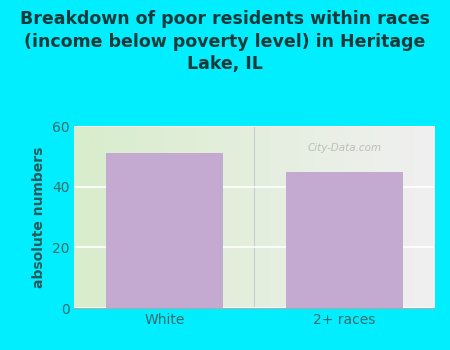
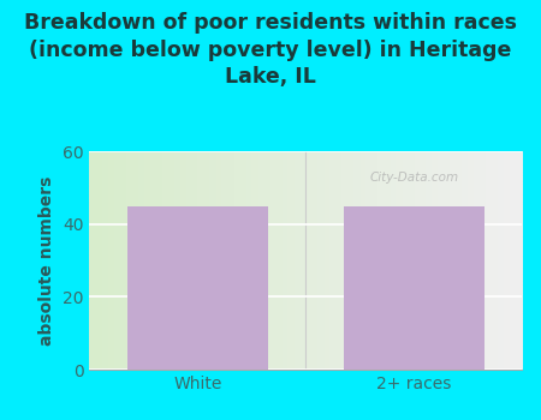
White: 51 -> 45
